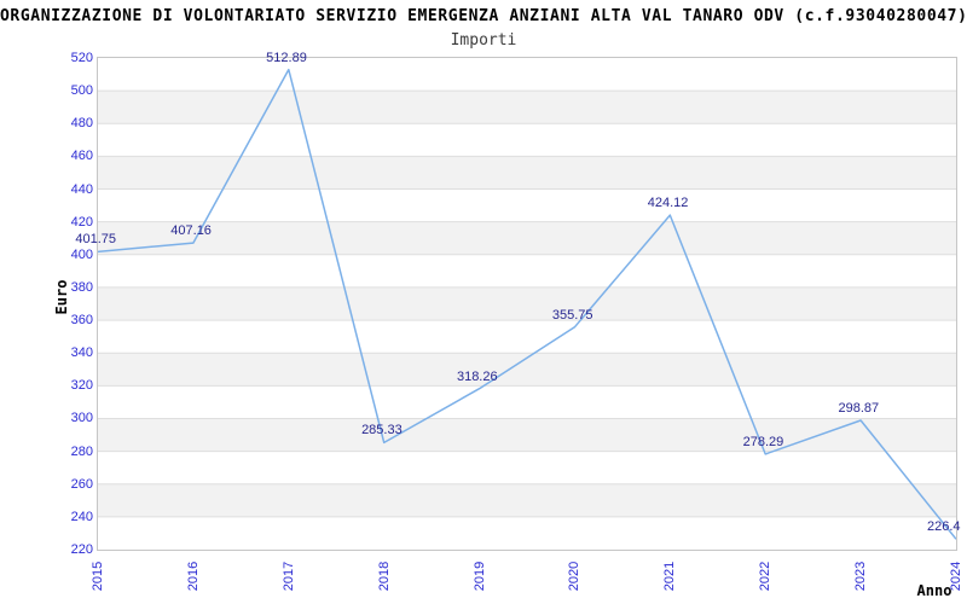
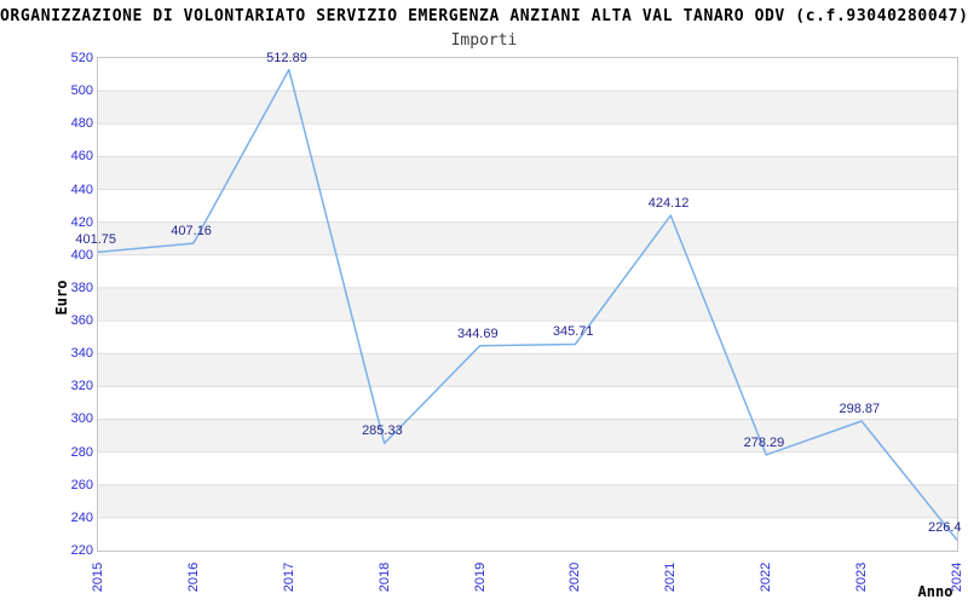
2019: 318.26 -> 344.69
2020: 355.75 -> 345.71
